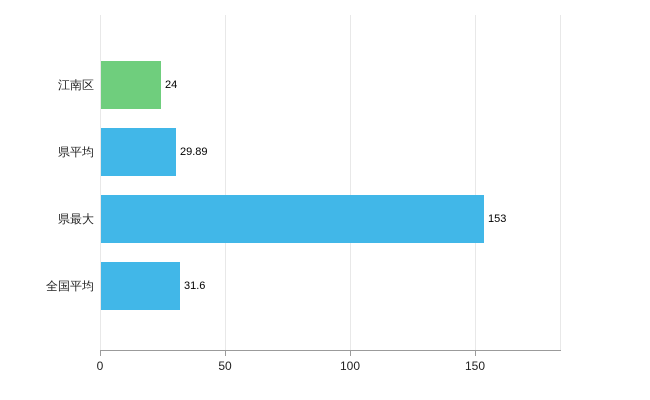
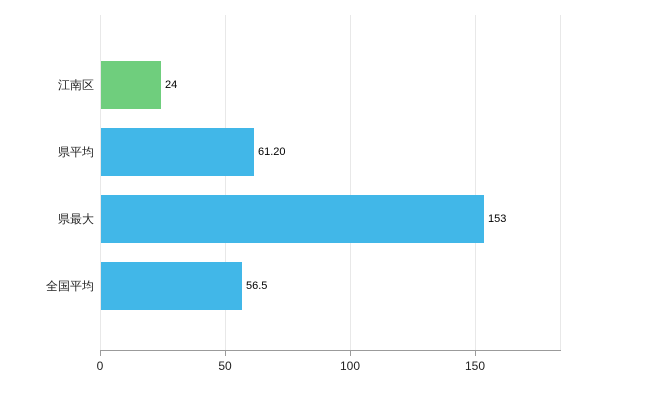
県平均: 29.89 -> 61.20
全国平均: 31.6 -> 56.5
